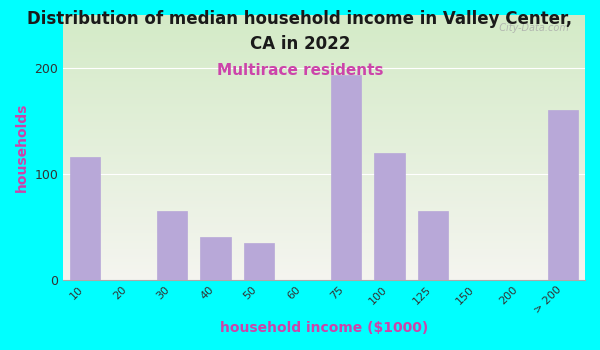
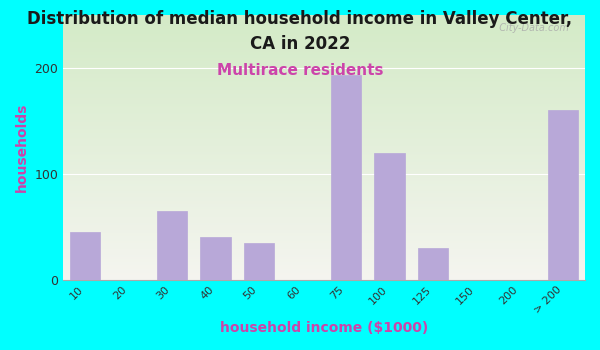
10: 116 -> 45
125: 65 -> 30
